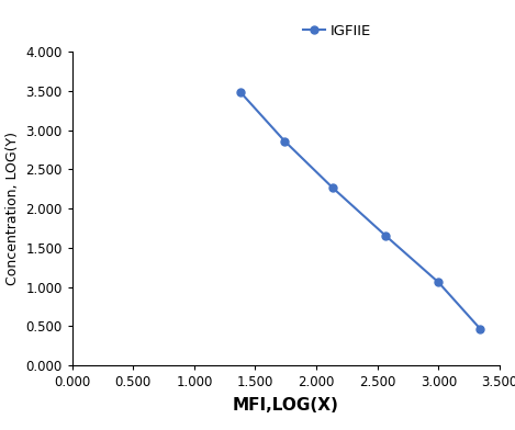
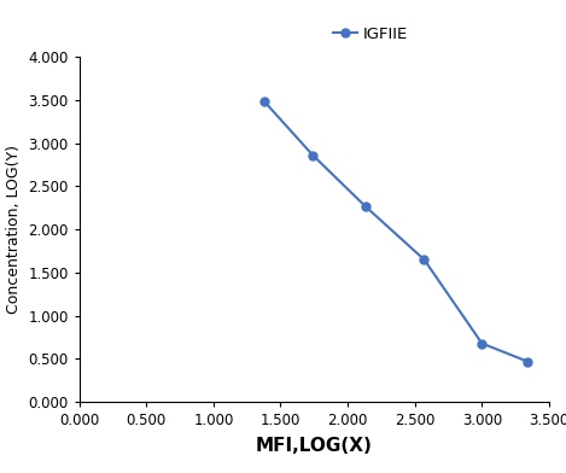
3.000: 1.06 -> 0.68
